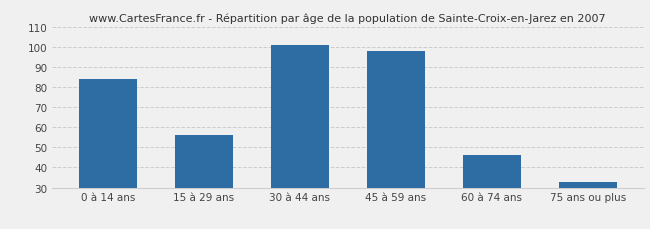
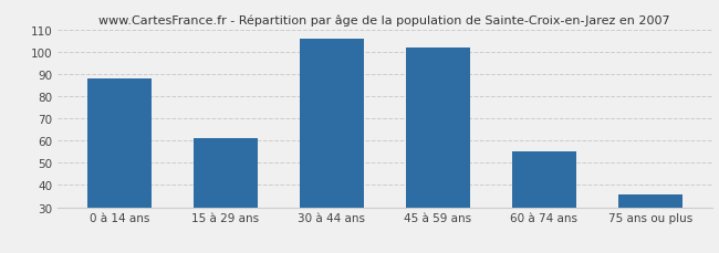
0 à 14 ans: 84 -> 88
15 à 29 ans: 56 -> 61
30 à 44 ans: 101 -> 106
45 à 59 ans: 98 -> 102
60 à 74 ans: 46 -> 55
75 ans ou plus: 33 -> 36
